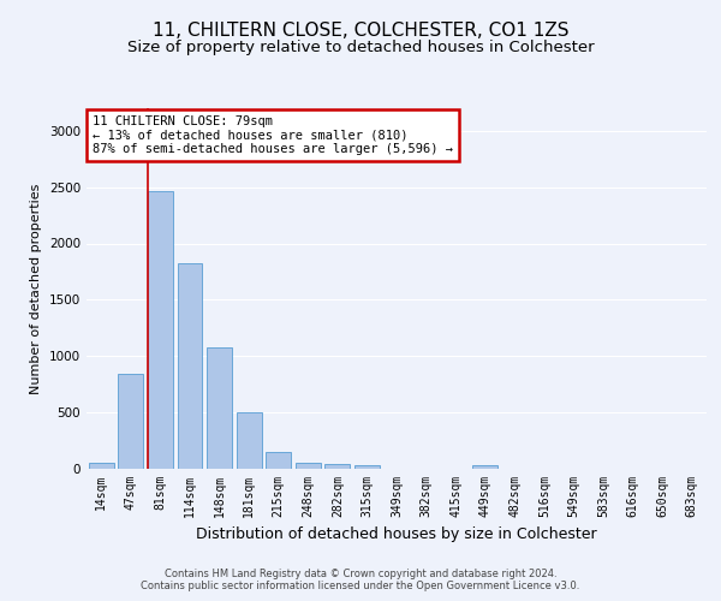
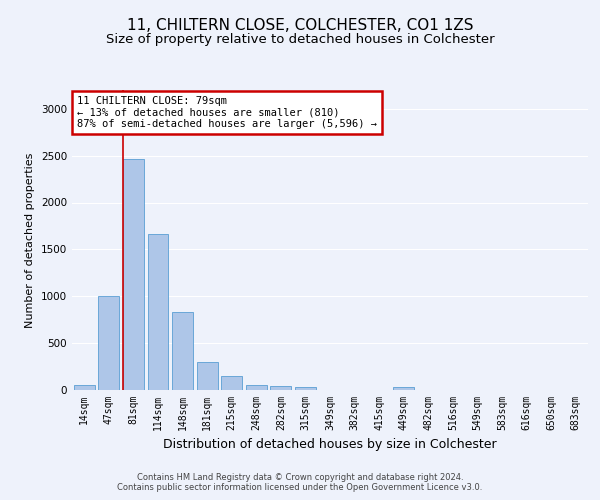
47sqm: 840 -> 1000
114sqm: 1820 -> 1660
148sqm: 1080 -> 830
181sqm: 500 -> 300
